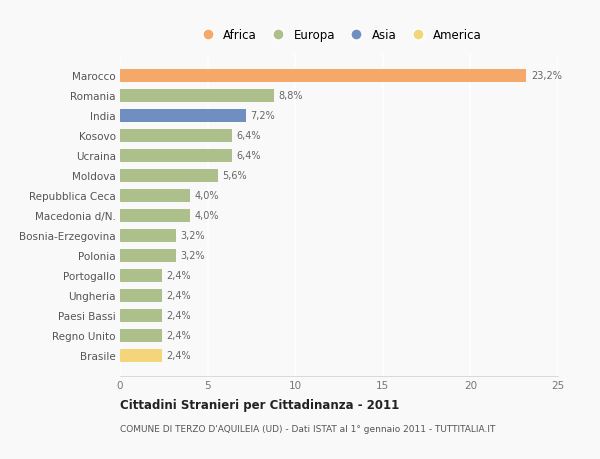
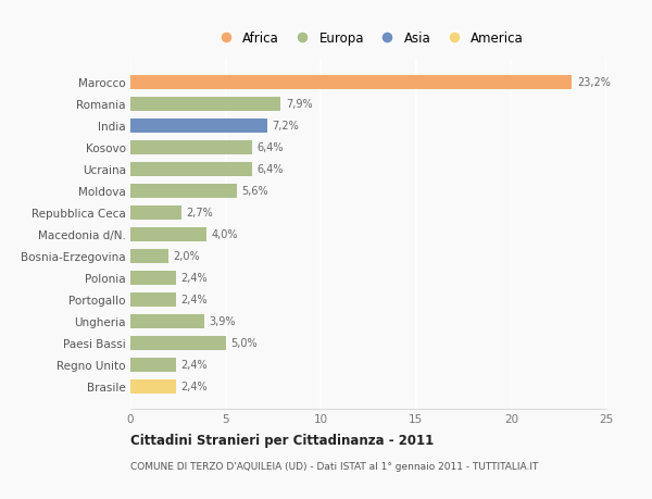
Romania: 8,8% -> 7,9%
Repubblica Ceca: 4,0% -> 2,7%
Bosnia-Erzegovina: 3,2% -> 2,0%
Polonia: 3,2% -> 2,4%
Ungheria: 2,4% -> 3,9%
Paesi Bassi: 2,4% -> 5,0%
